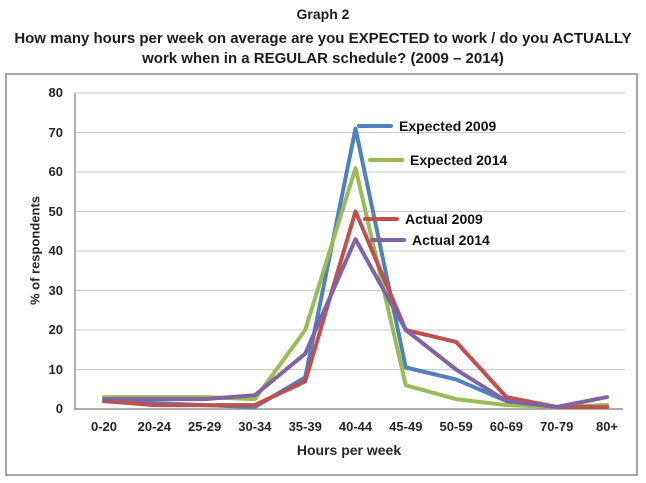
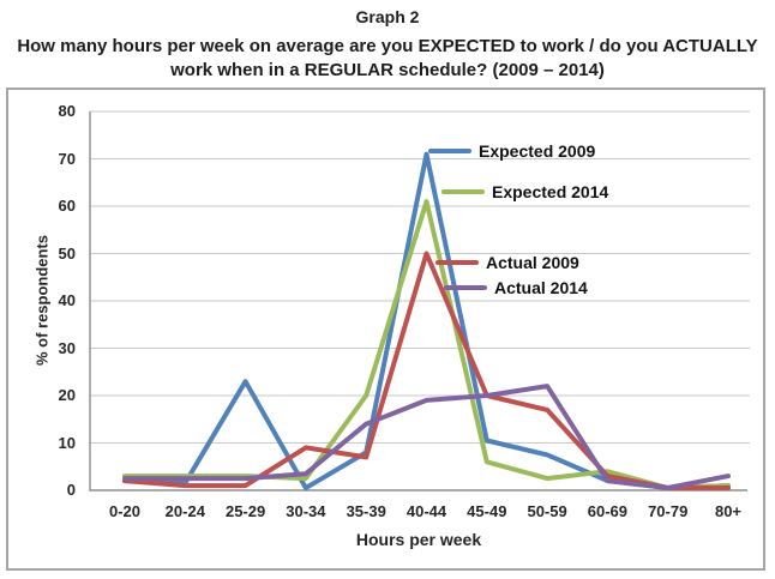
Expected 2009/25-29: 1 -> 23
Actual 2009/30-34: 1 -> 9
Actual 2014/40-44: 43 -> 19
Actual 2014/50-59: 10 -> 22
Expected 2014/60-69: 1 -> 4
